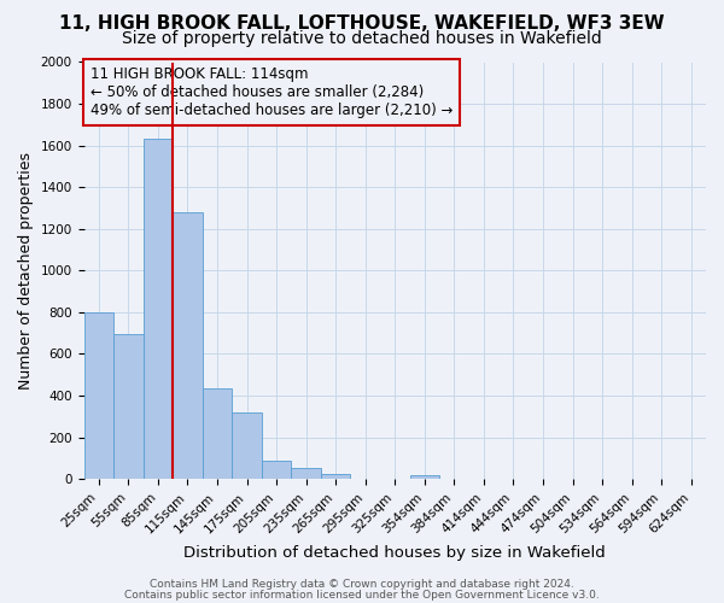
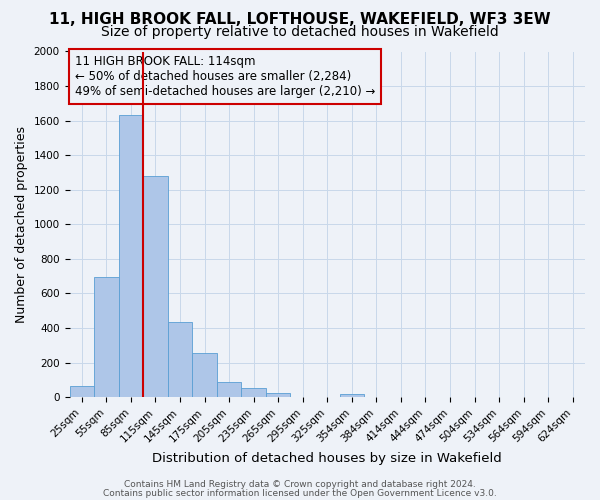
25sqm: 800 -> 60
175sqm: 320 -> 260
